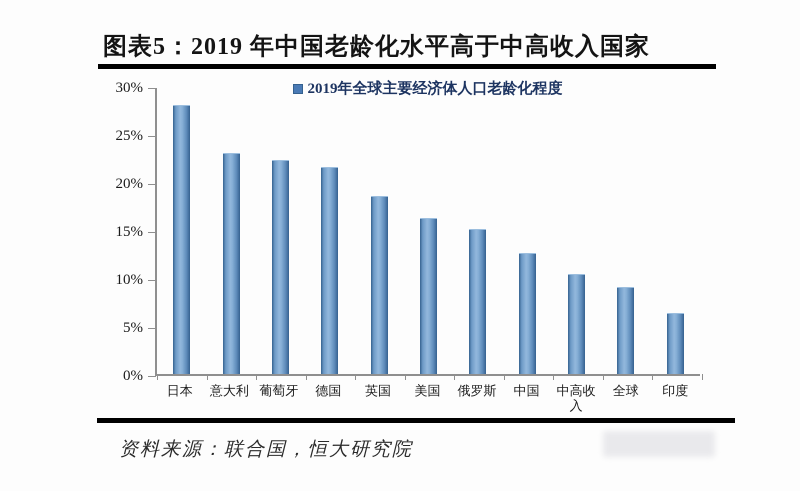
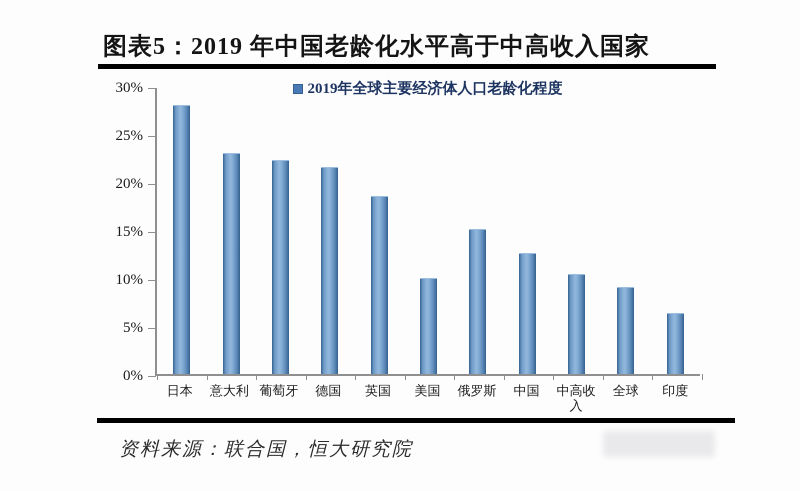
美国: 16% -> 10%
